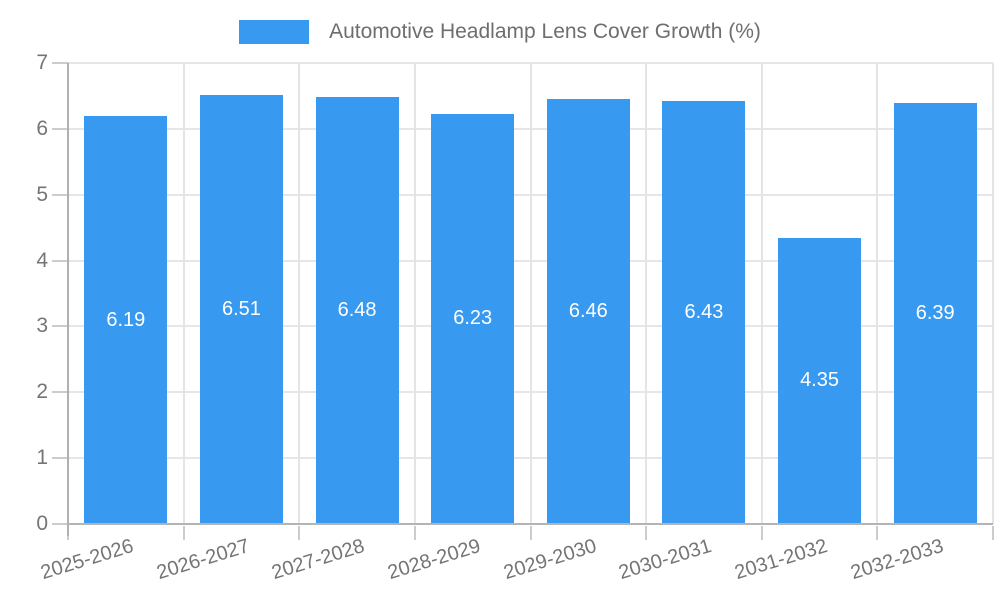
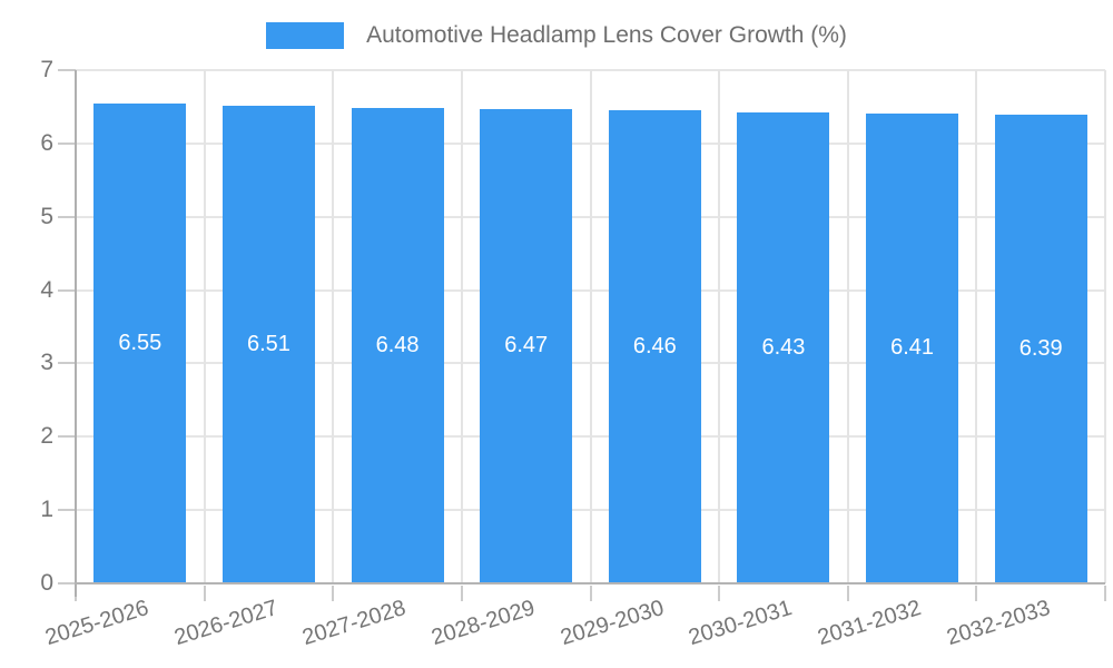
2025-2026: 6.19 -> 6.55
2028-2029: 6.23 -> 6.47
2031-2032: 4.35 -> 6.41
